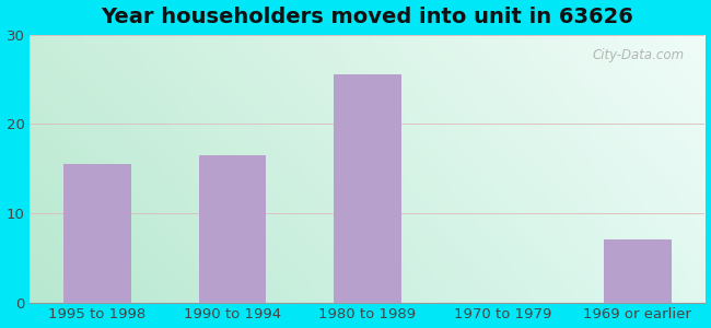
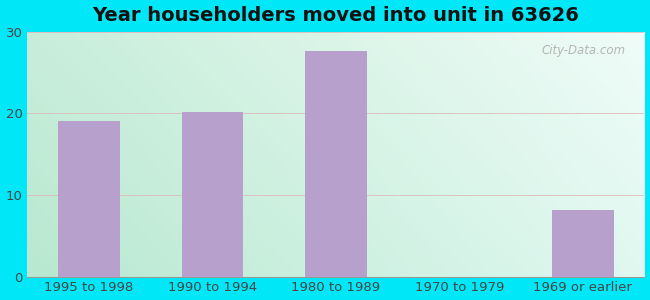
1995 to 1998: 15.5 -> 19.0
1990 to 1994: 16.5 -> 20.2
1980 to 1989: 25.5 -> 27.6
1969 or earlier: 7.0 -> 8.2
